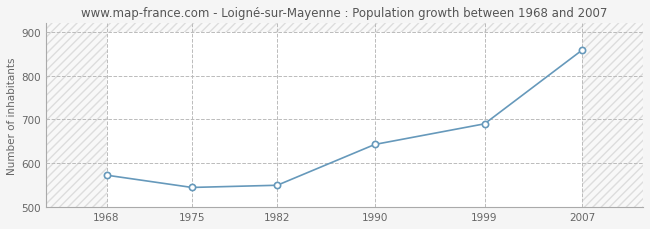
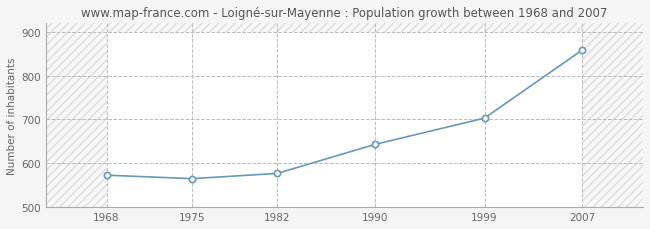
1975: 545 -> 565
1982: 550 -> 577
1999: 690 -> 703
